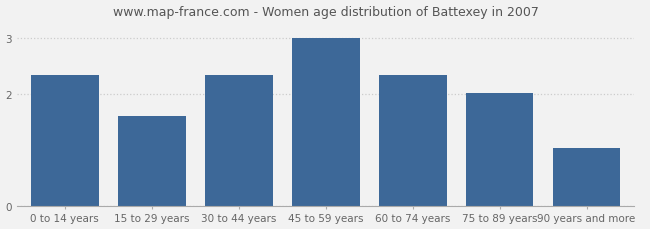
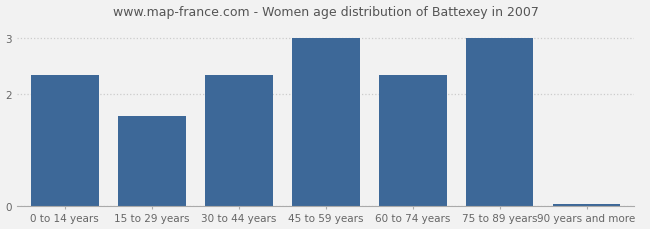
75 to 89 years: 2.02 -> 3.00
90 years and more: 1.04 -> 0.04
